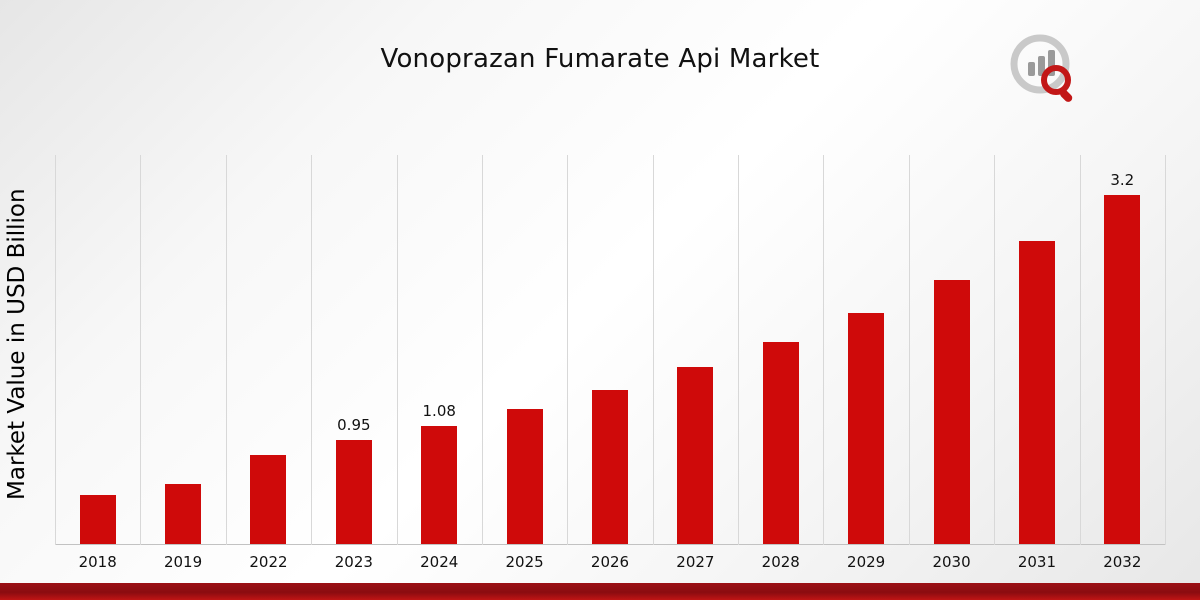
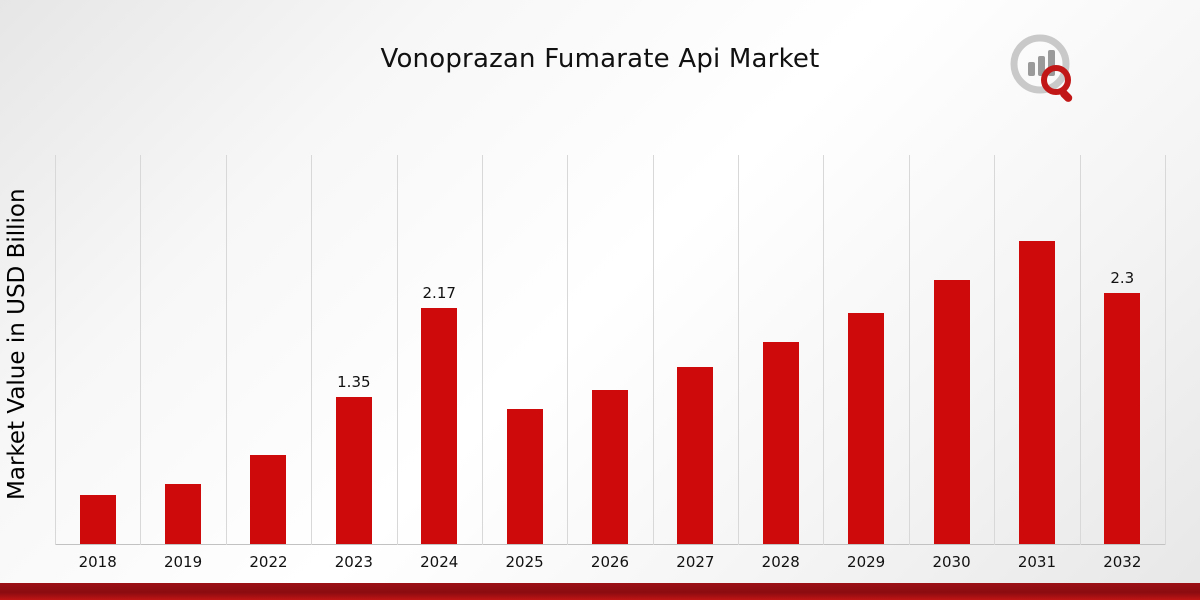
2023: 0.95 -> 1.35
2024: 1.08 -> 2.17
2032: 3.2 -> 2.3
